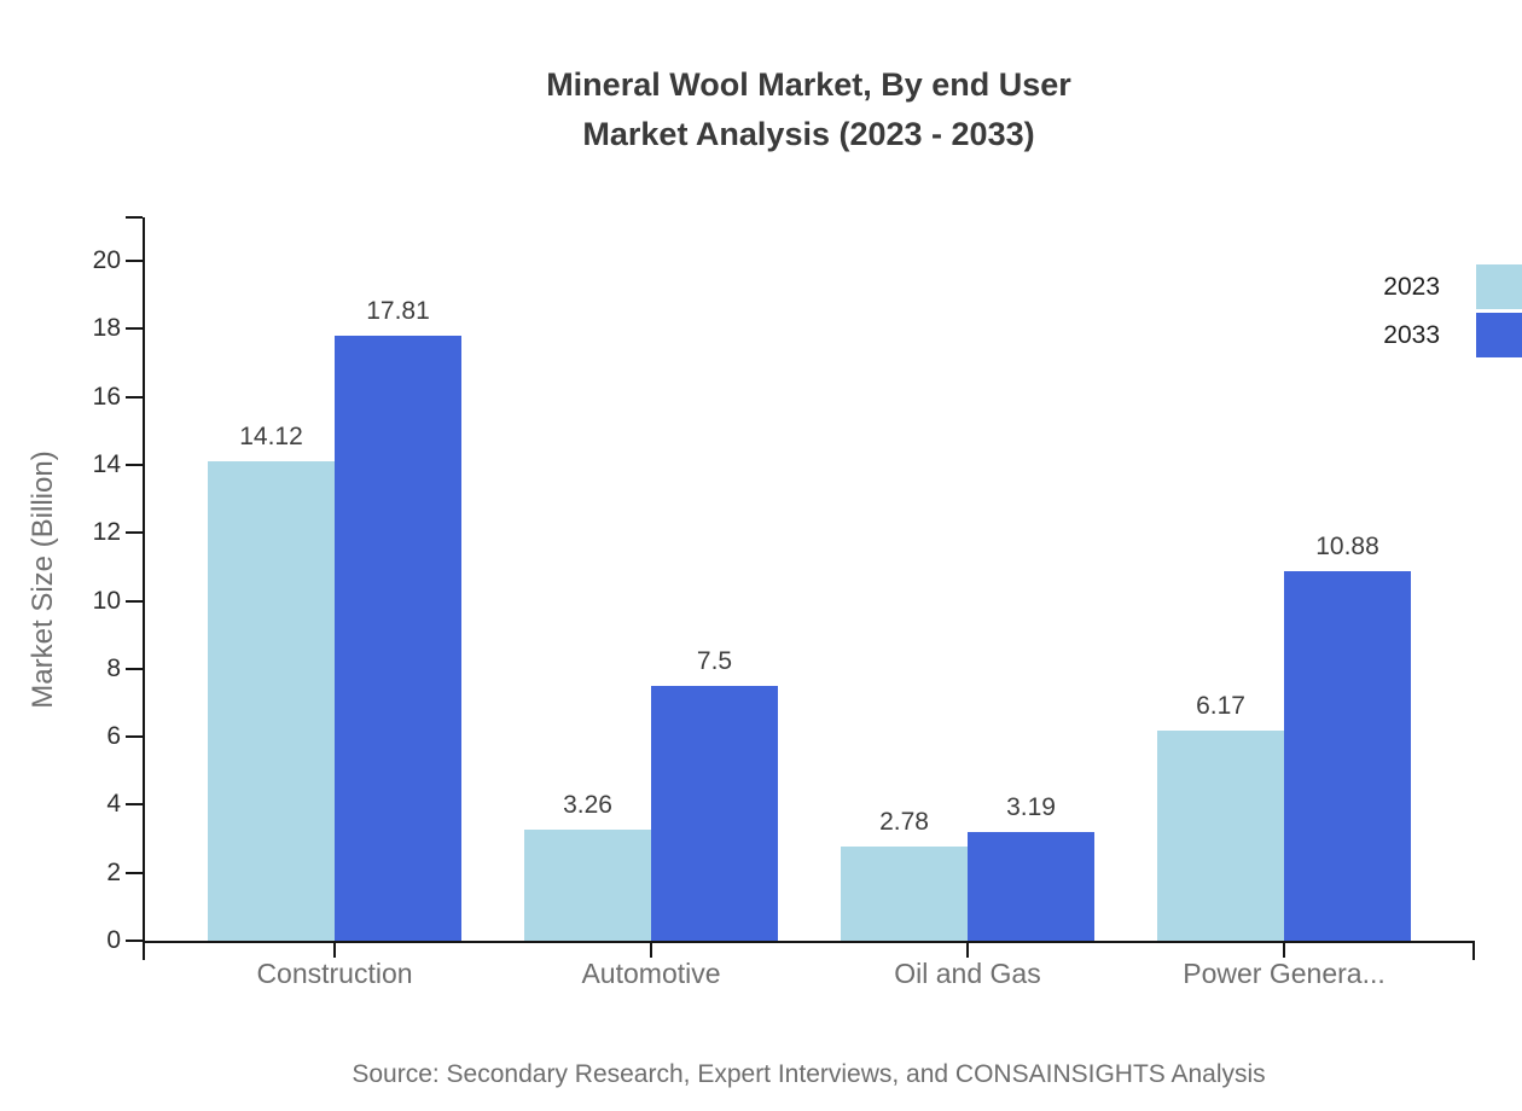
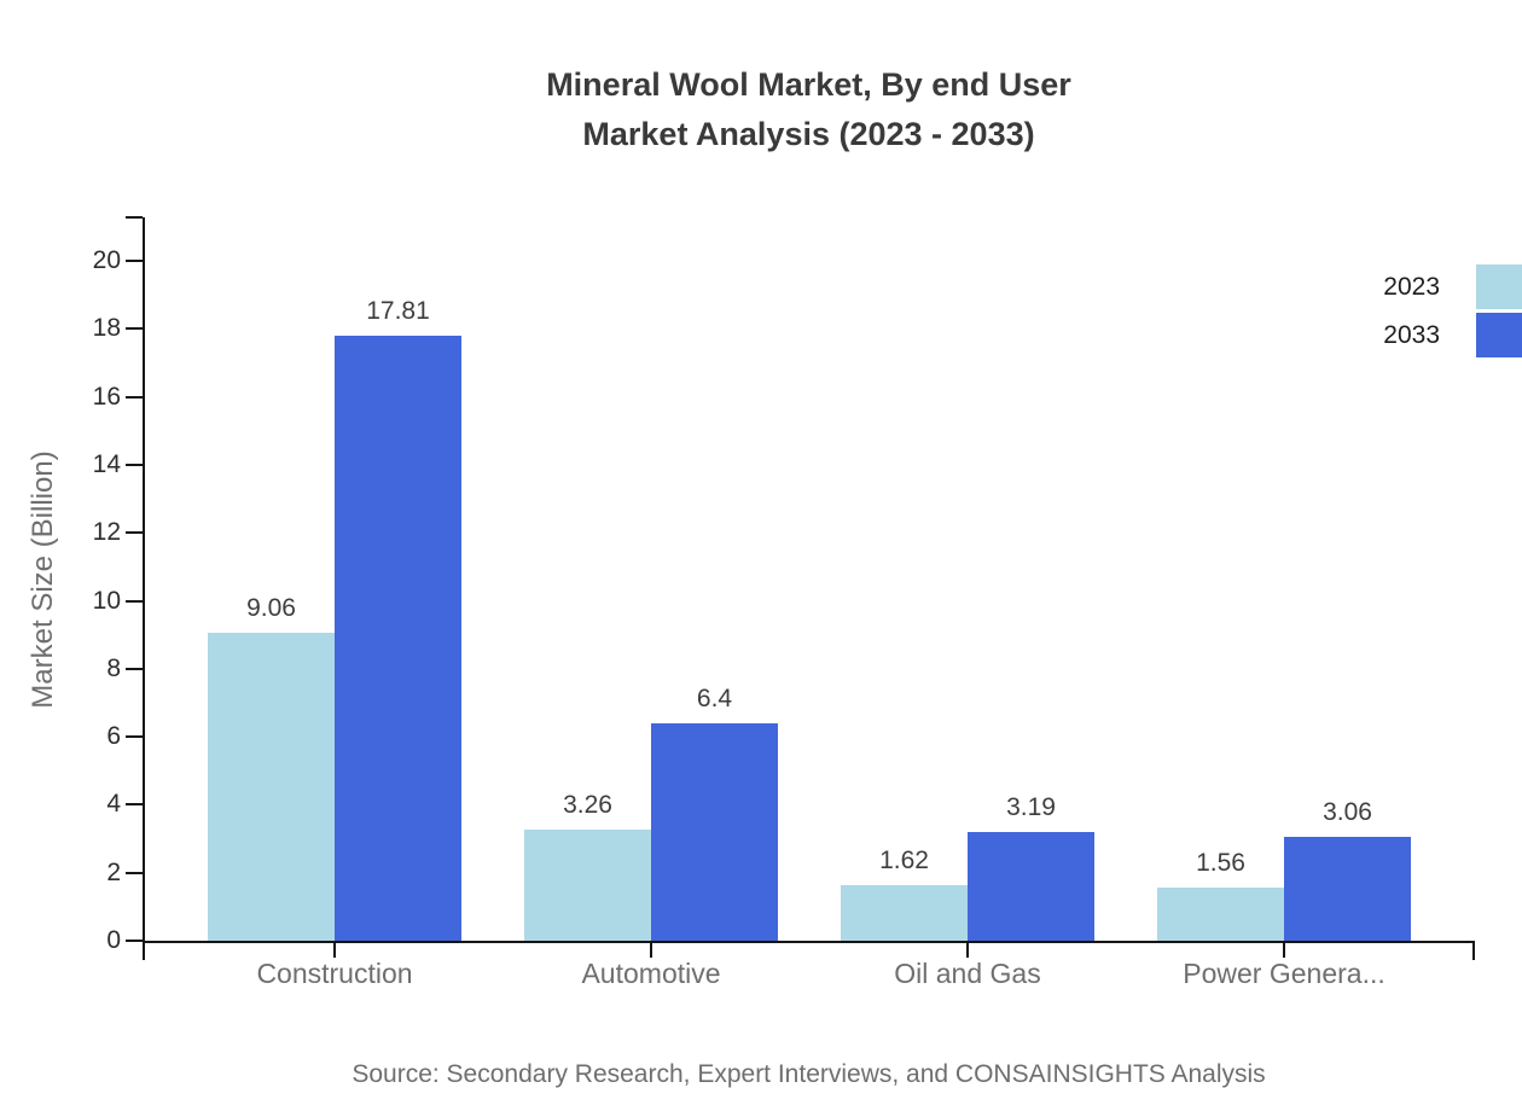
2023/Construction: 14.12 -> 9.06
2033/Automotive: 7.5 -> 6.4
2023/Oil and Gas: 2.78 -> 1.62
2023/Power Genera...: 6.17 -> 1.56
2033/Power Genera...: 10.88 -> 3.06
